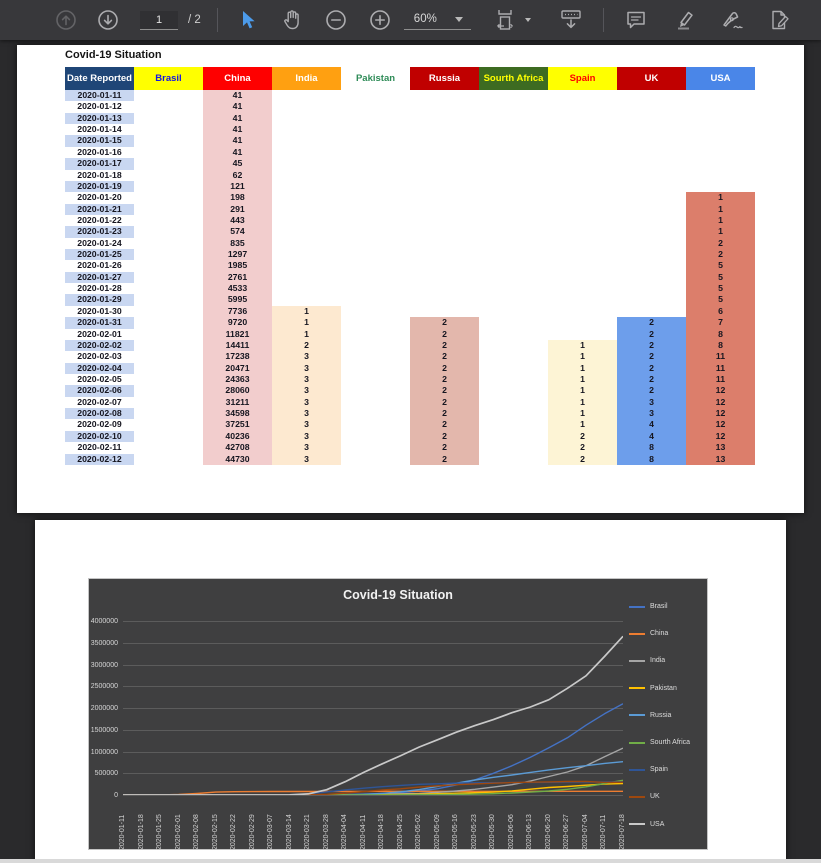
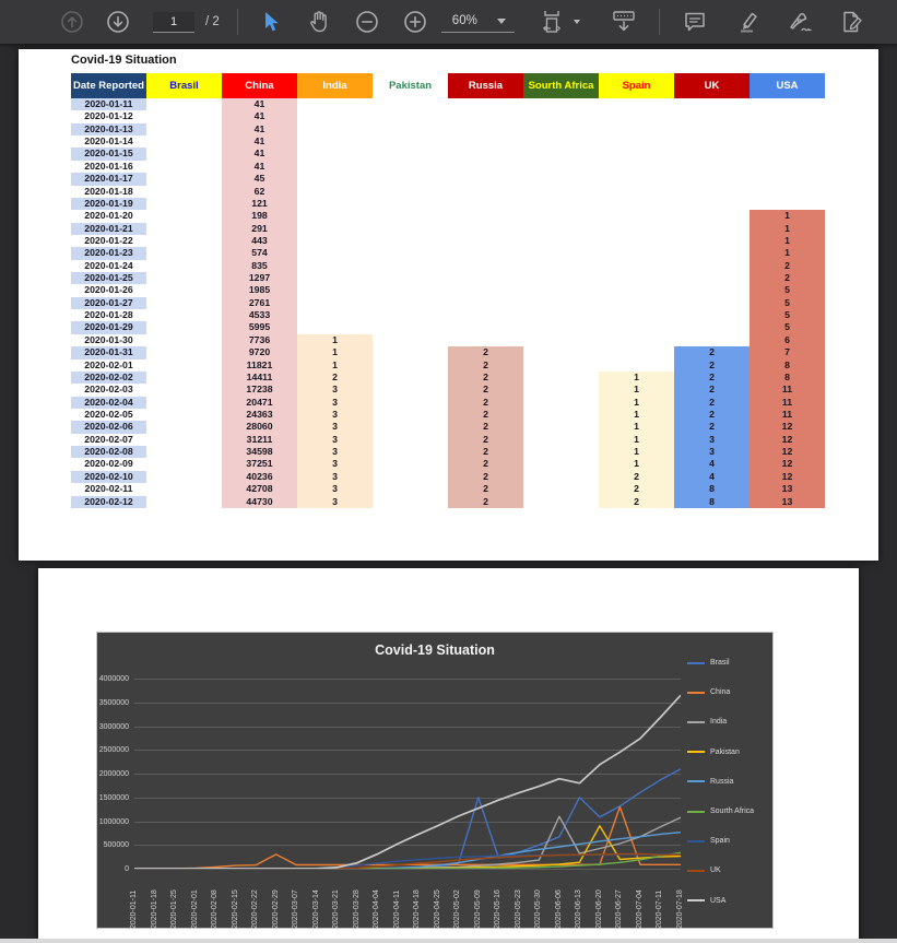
China/2020-02-29: 100000 -> 300000
Brasil/2020-05-09: 100000 -> 1500000
India/2020-06-06: 200000 -> 1100000
Brasil/2020-06-13: 900000 -> 1500000
USA/2020-06-13: 2000000 -> 1800000
Pakistan/2020-06-20: 200000 -> 900000
China/2020-06-27: 100000 -> 1300000
